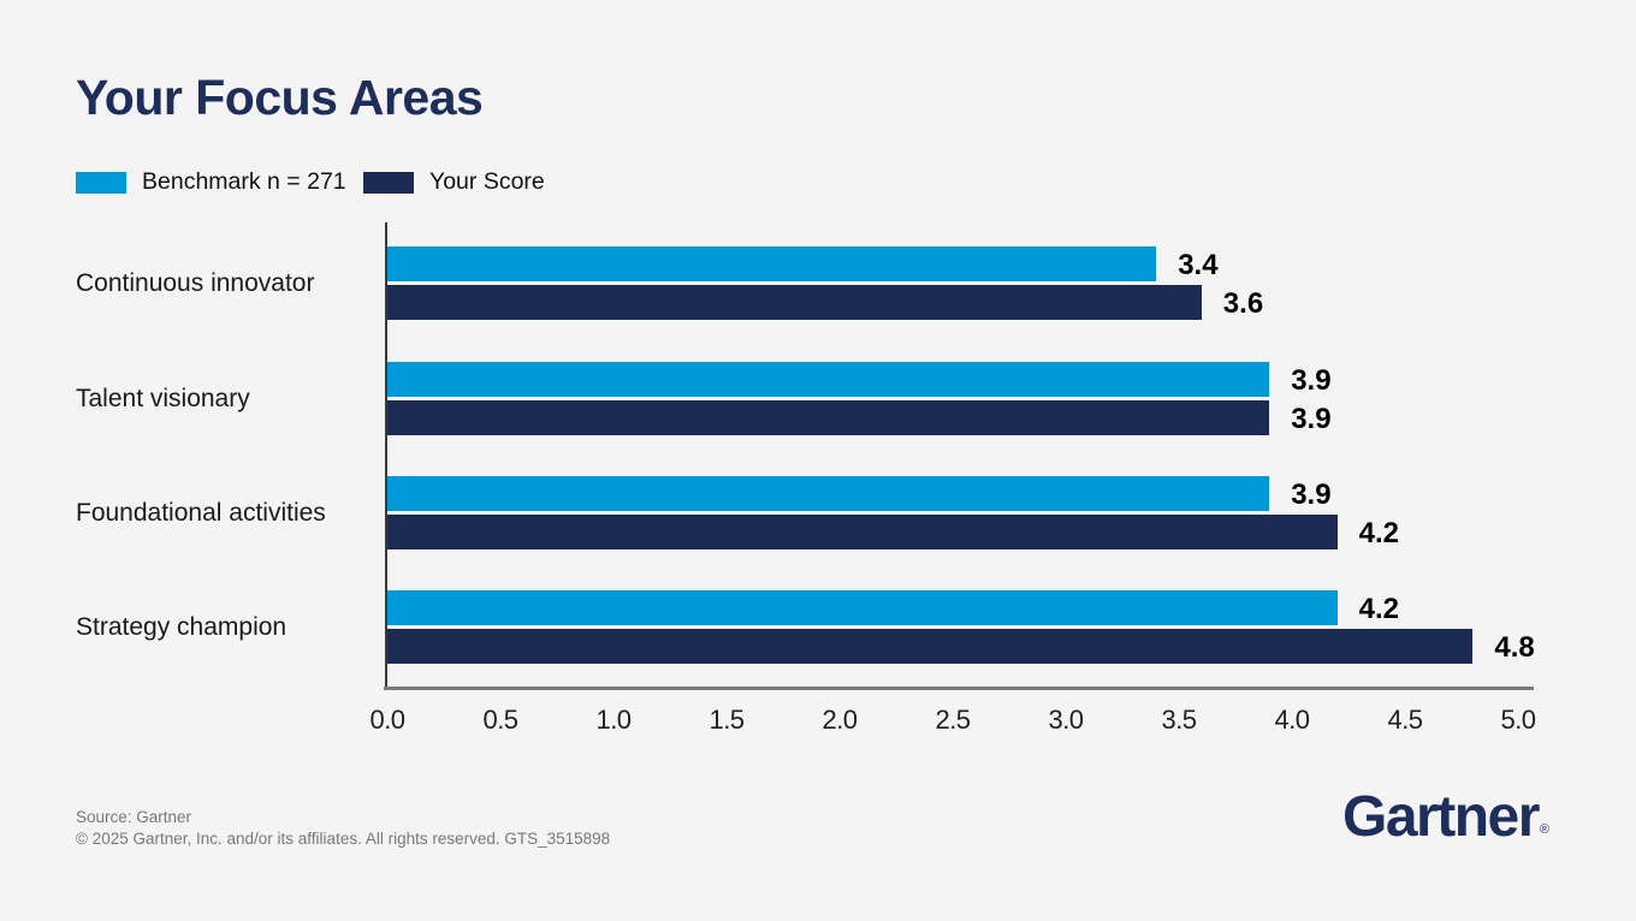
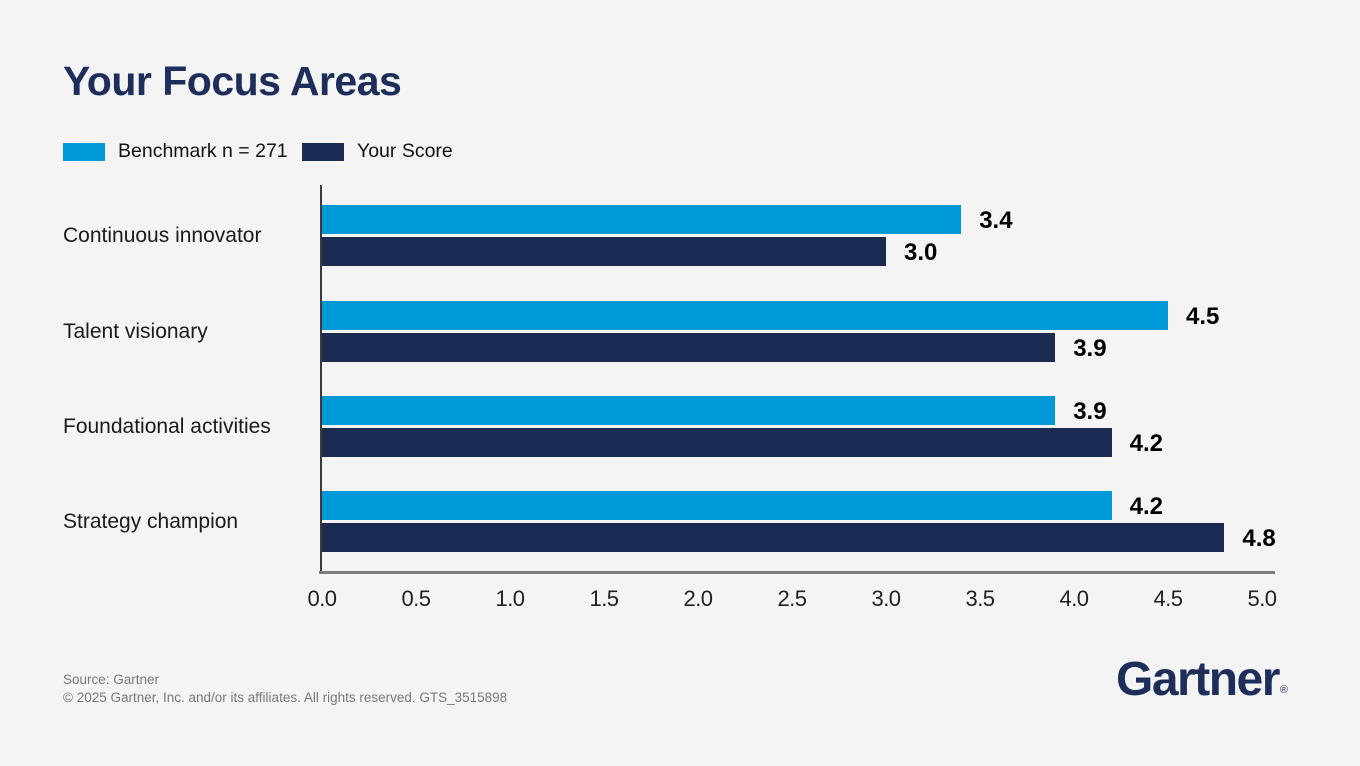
Your Score/Continuous innovator: 3.6 -> 3.0
Benchmark n = 271/Talent visionary: 3.9 -> 4.5
